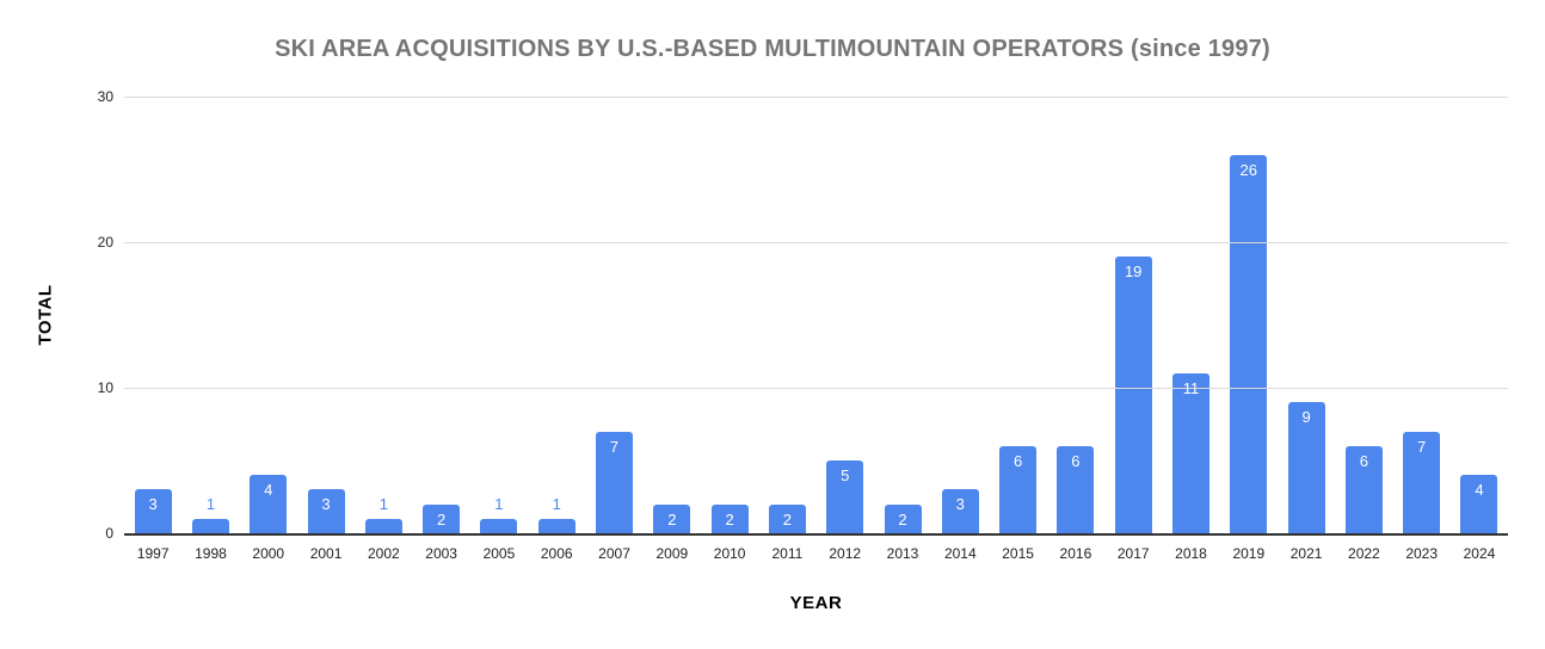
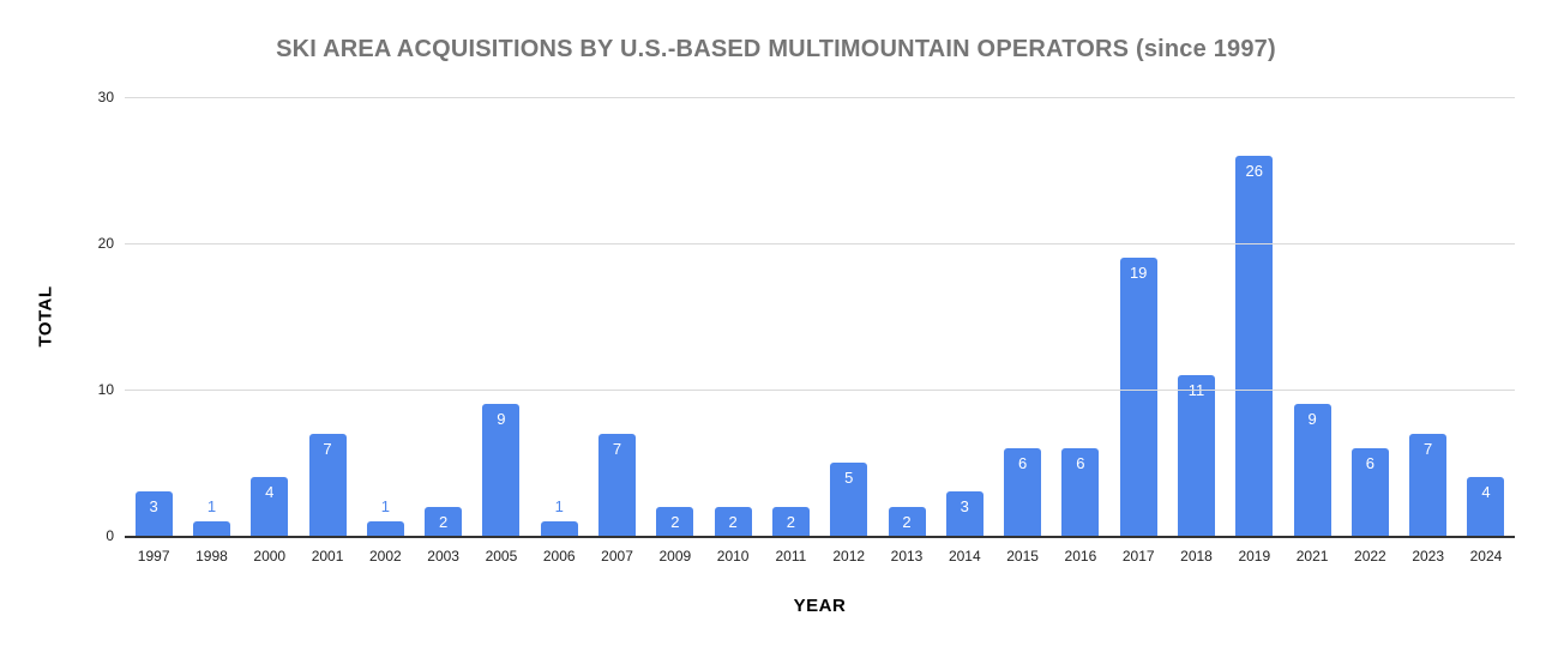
2001: 3 -> 7
2005: 1 -> 9
